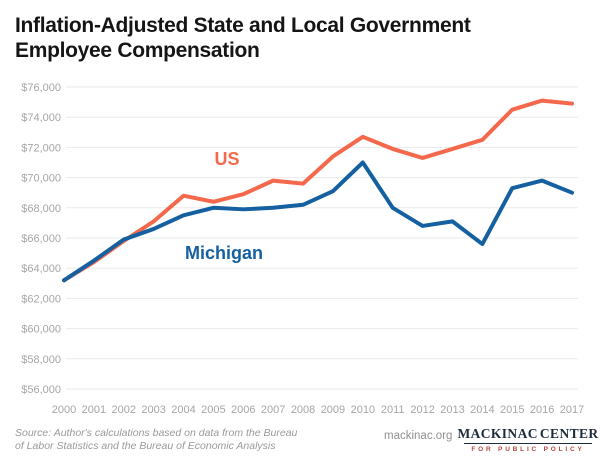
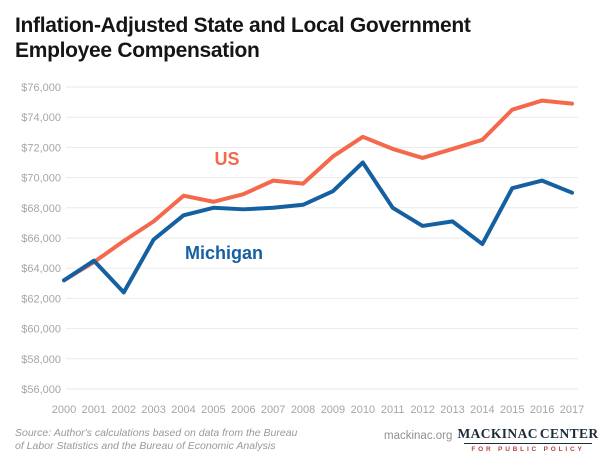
Michigan/2002: $65900 -> $62400
Michigan/2003: $66600 -> $65900
